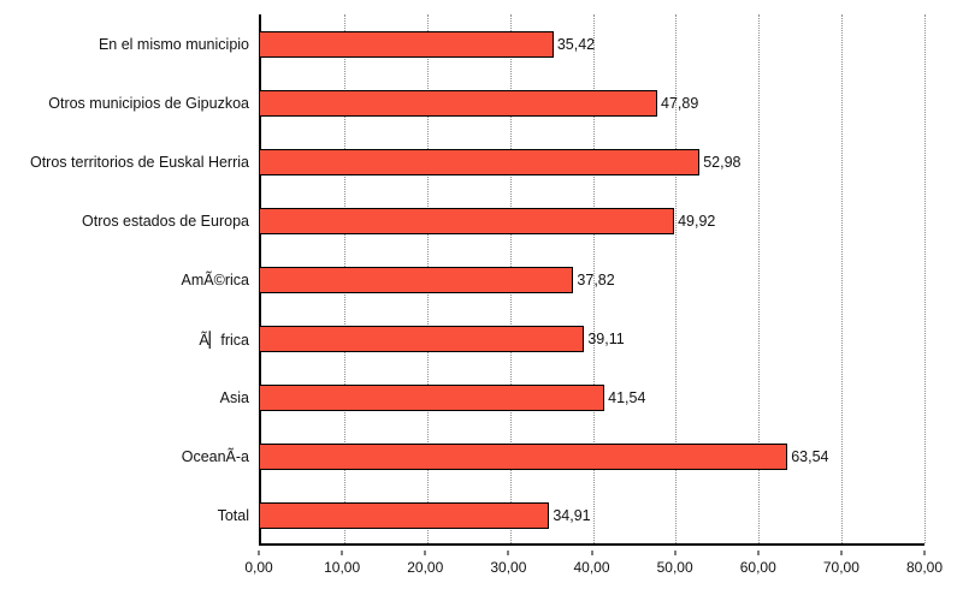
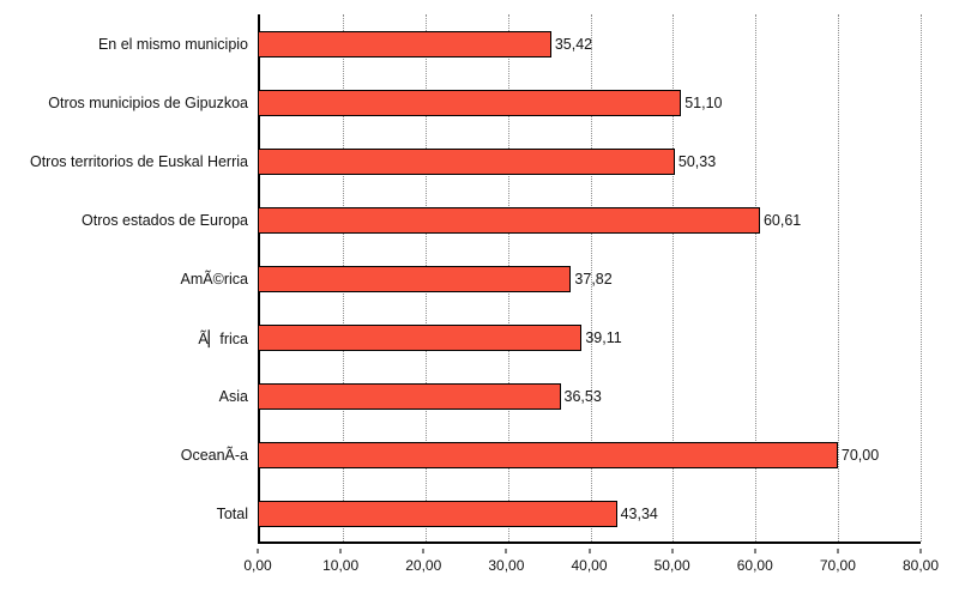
Otros municipios de Gipuzkoa: 47,89 -> 51,10
Otros territorios de Euskal Herria: 52,98 -> 50,33
Otros estados de Europa: 49,92 -> 60,61
Asia: 41,54 -> 36,53
OceanÃ-a: 63,54 -> 70,00
Total: 34,91 -> 43,34
